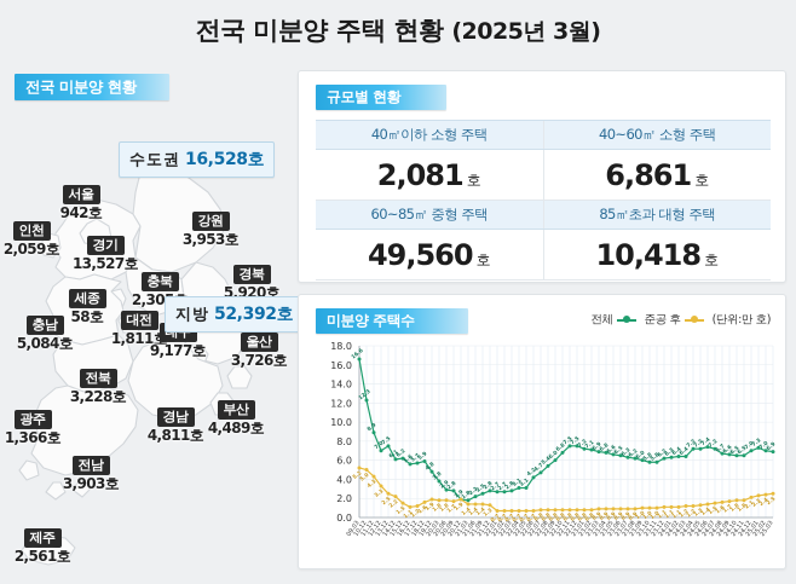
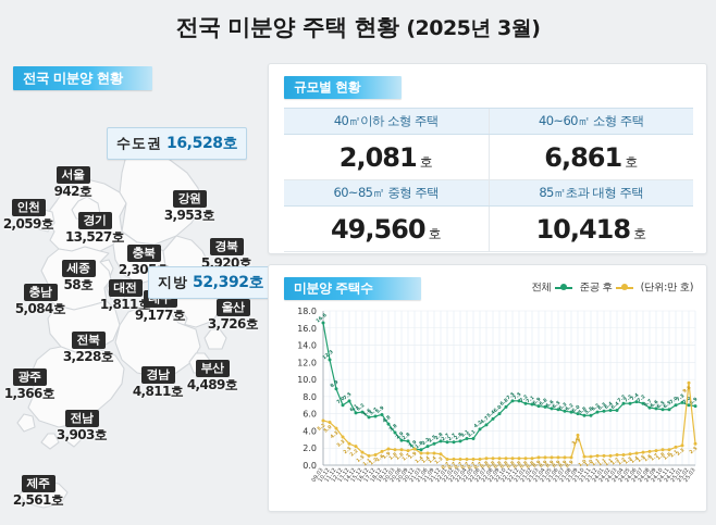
준공 후/23.09: 1.0 -> 3.5
준공 후/25.02: 2.4 -> 9.6
